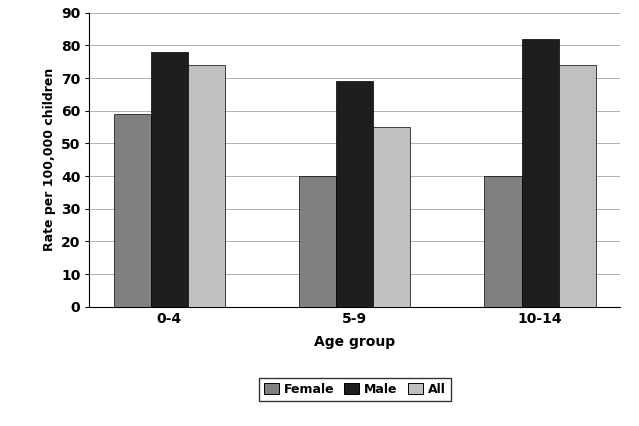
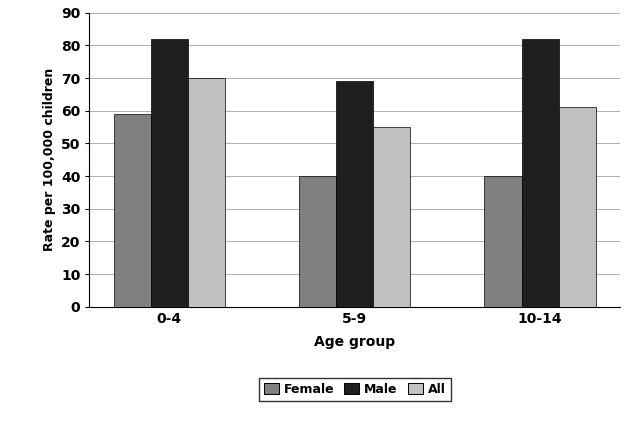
Male/0-4: 78 -> 82
All/0-4: 74 -> 70
All/10-14: 74 -> 61
